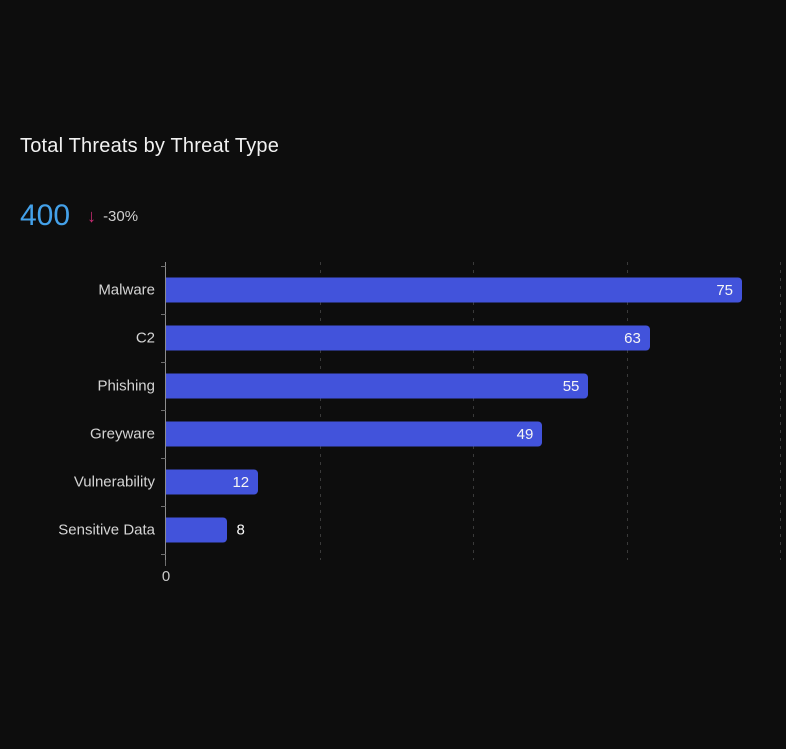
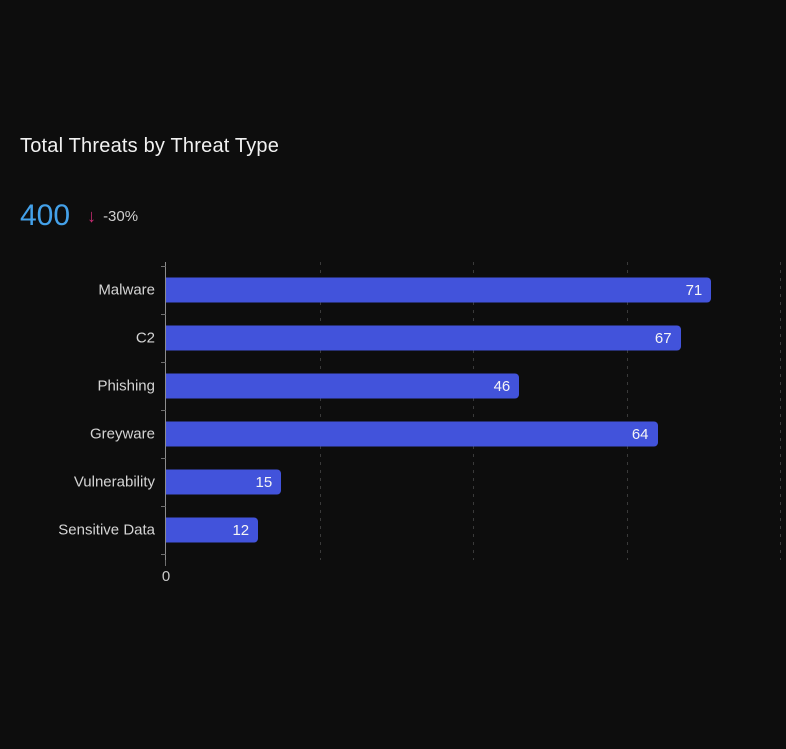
Malware: 75 -> 71
C2: 63 -> 67
Phishing: 55 -> 46
Greyware: 49 -> 64
Vulnerability: 12 -> 15
Sensitive Data: 8 -> 12
